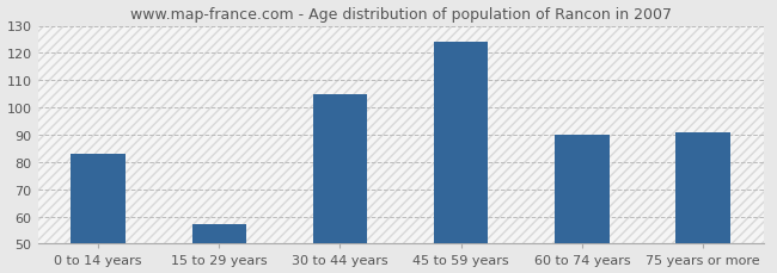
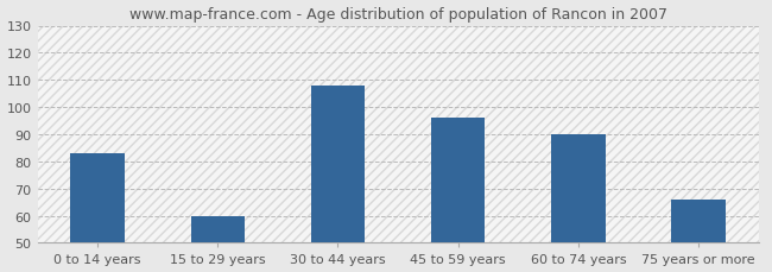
15 to 29 years: 57 -> 60
30 to 44 years: 105 -> 108
45 to 59 years: 124 -> 96
75 years or more: 91 -> 66
